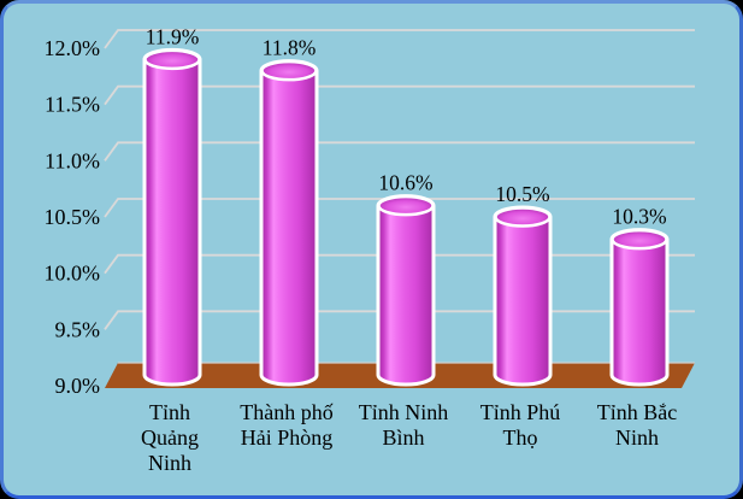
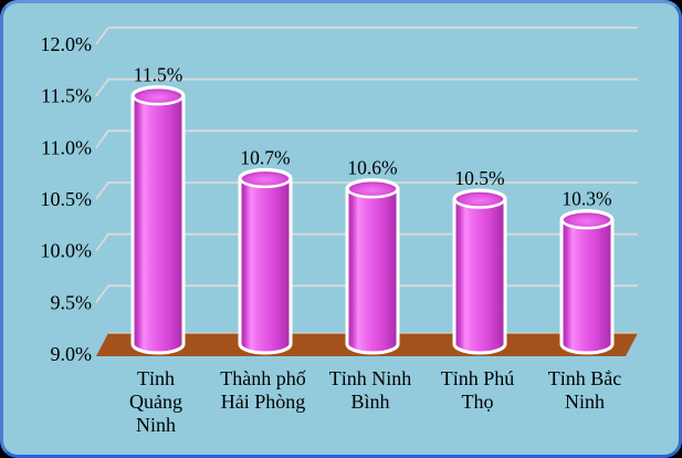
Tỉnh Quảng Ninh: 11.9% -> 11.5%
Thành phố Hải Phòng: 11.8% -> 10.7%
